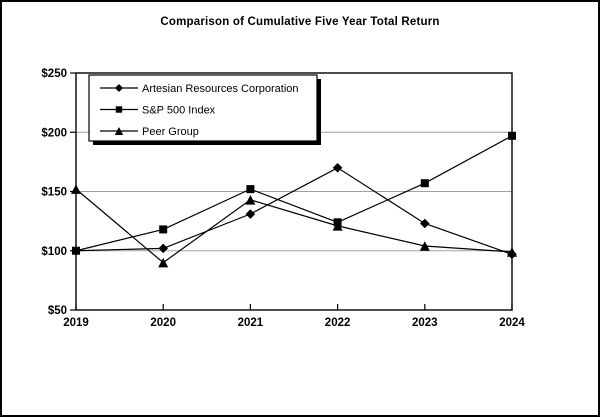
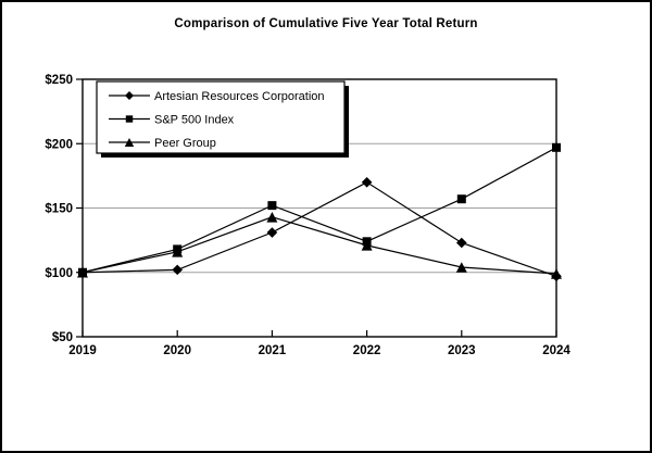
Peer Group/2019: $152 -> $100
Peer Group/2020: $90 -> $116
